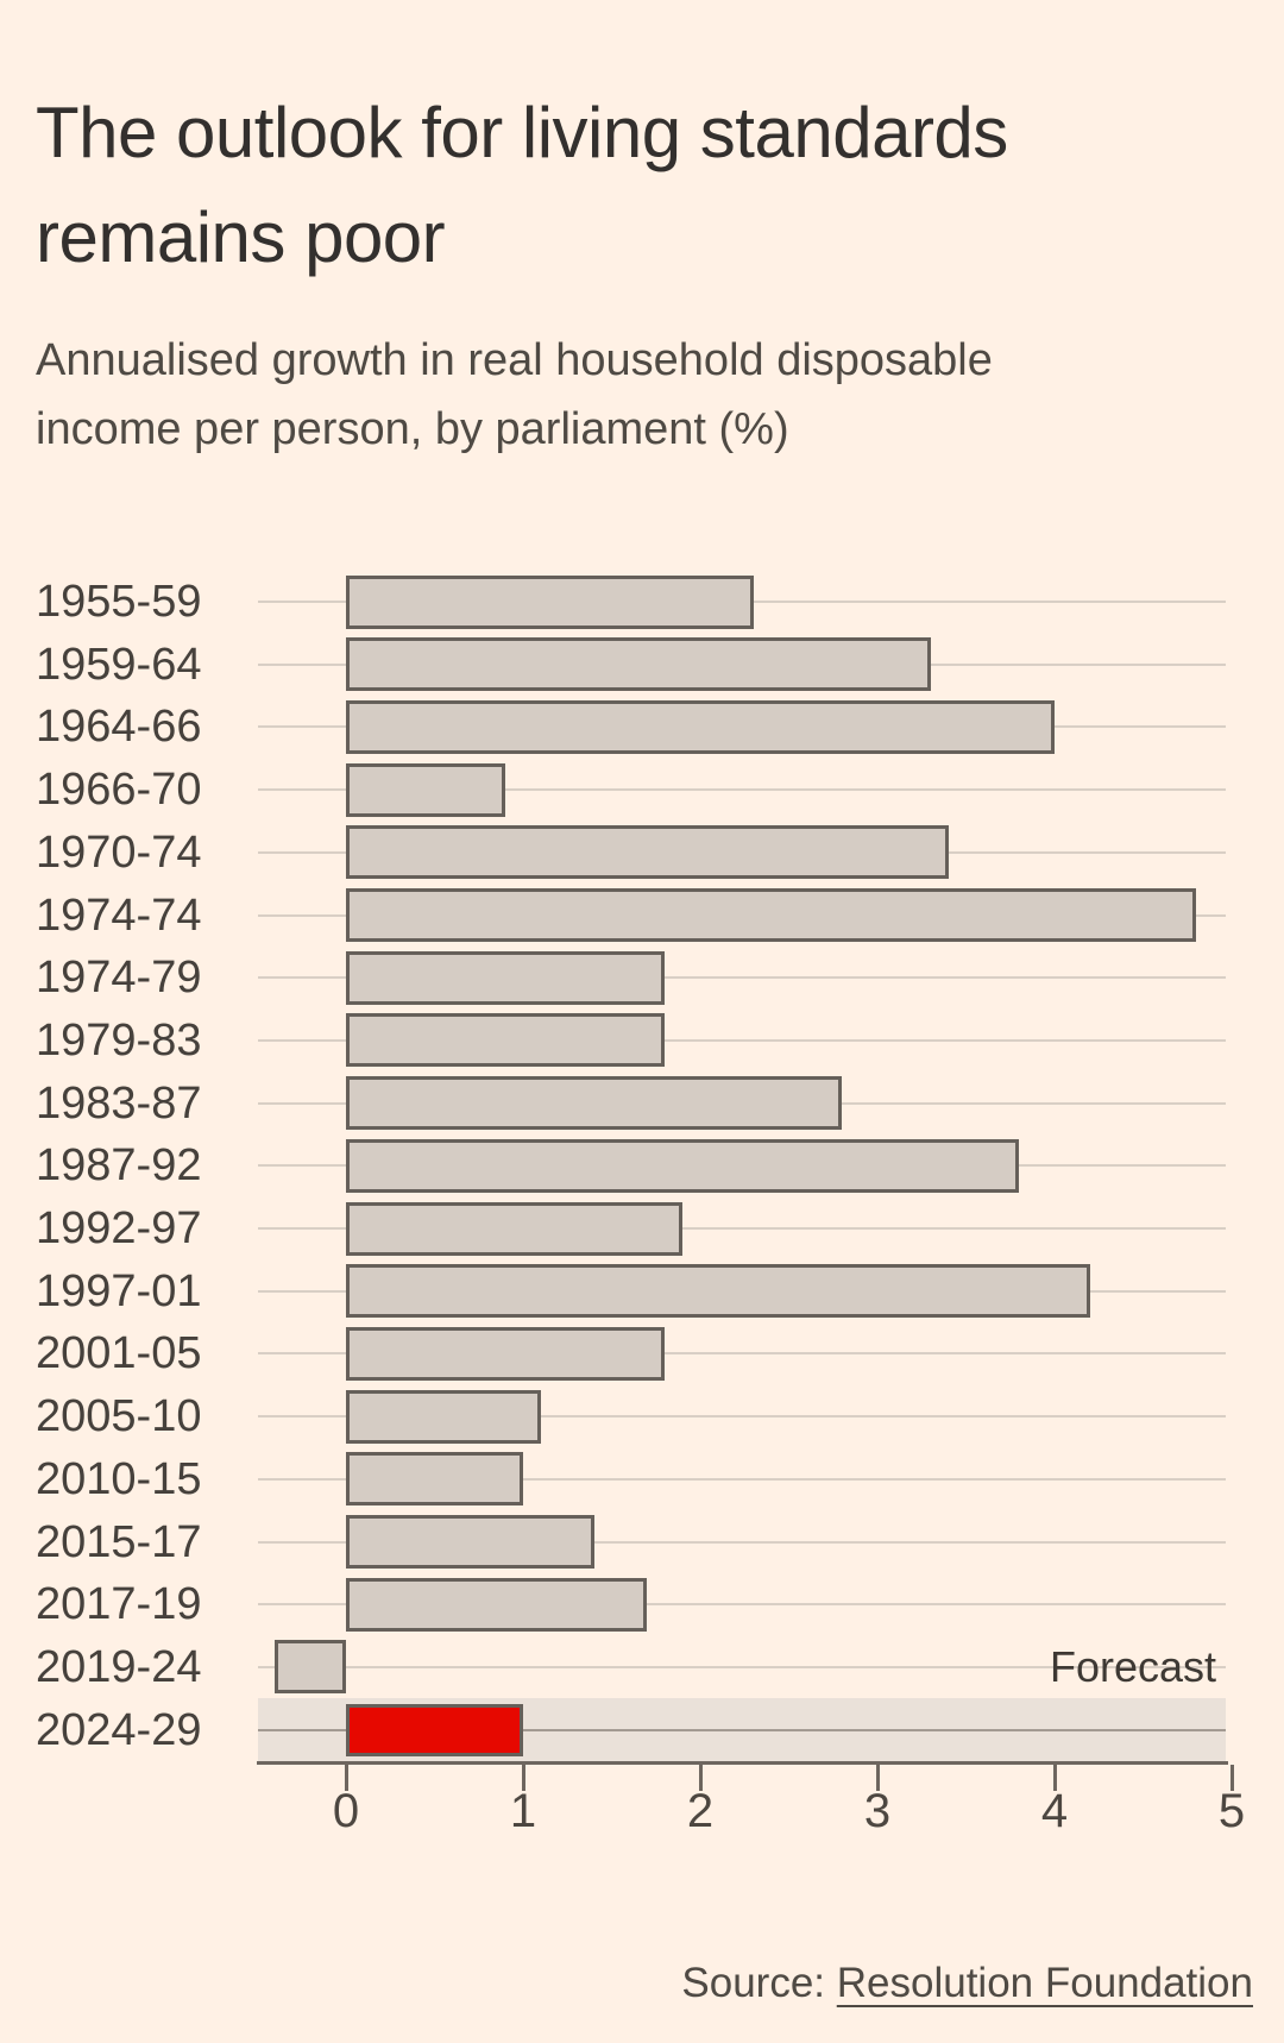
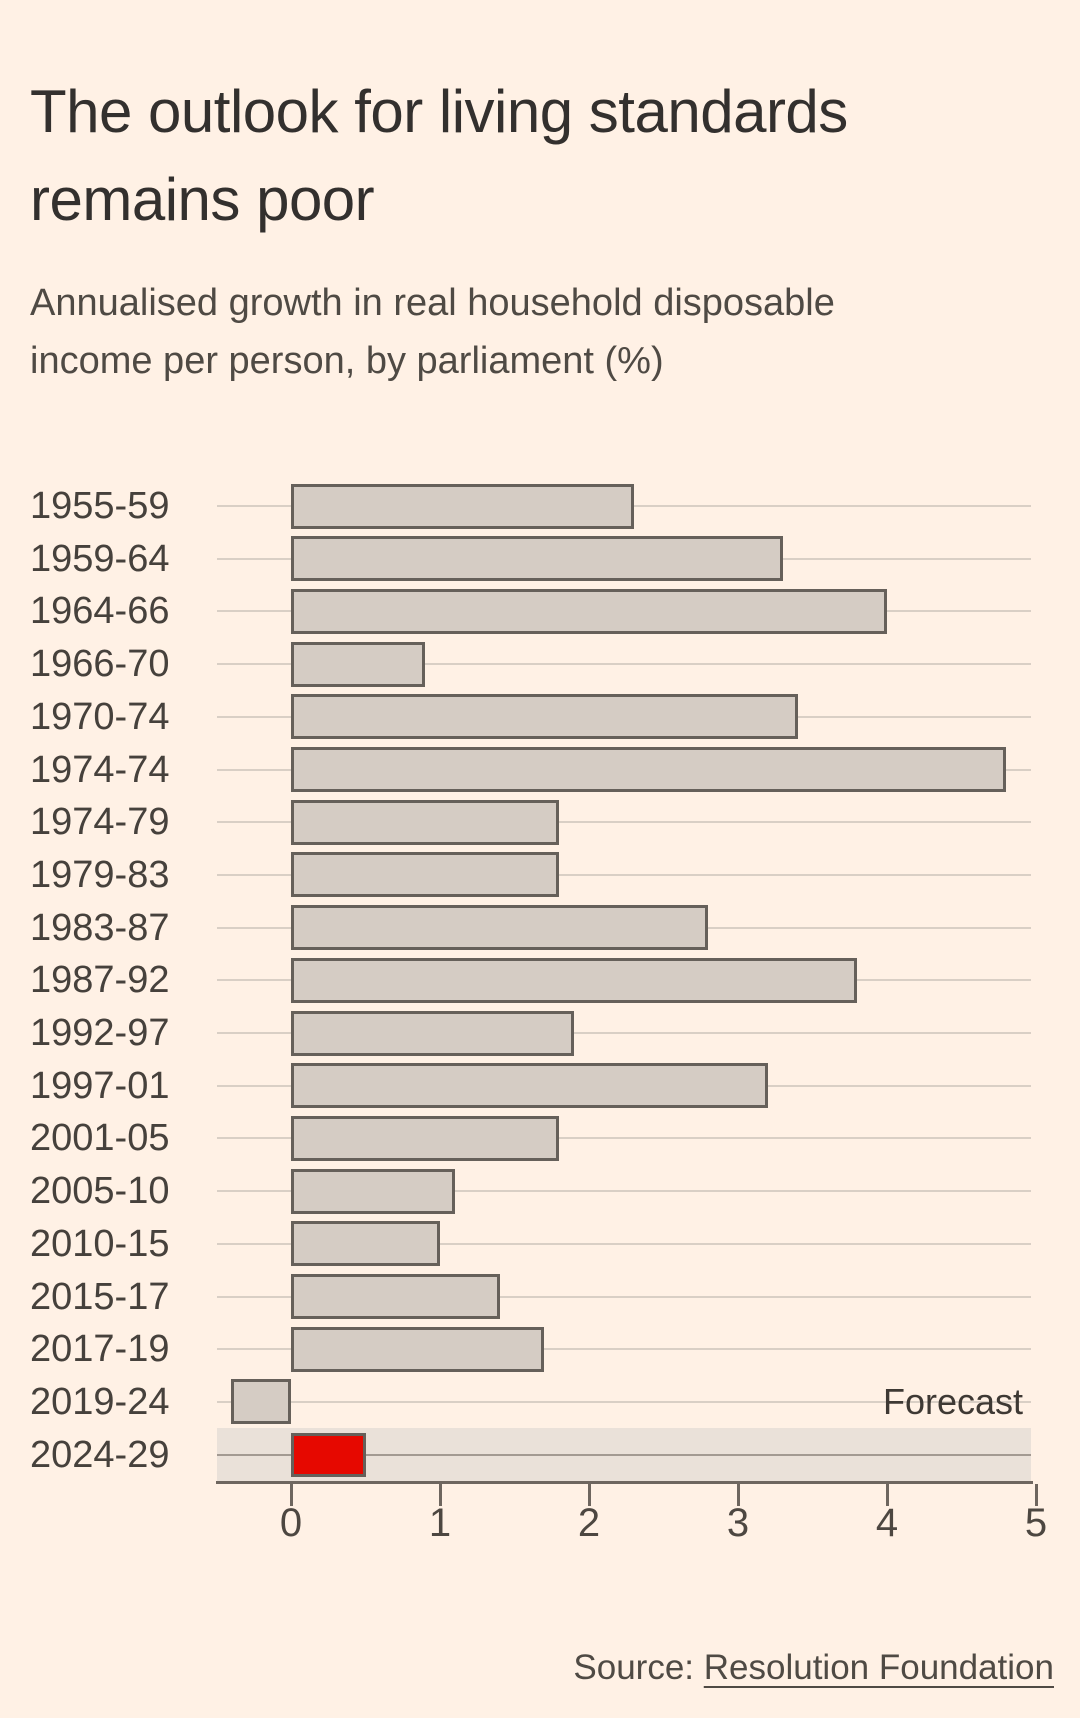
1997-01: 4.2 -> 3.2
2024-29: 1.0 -> 0.5
